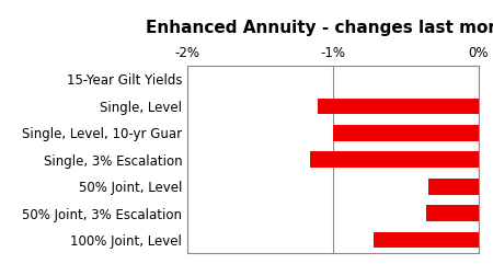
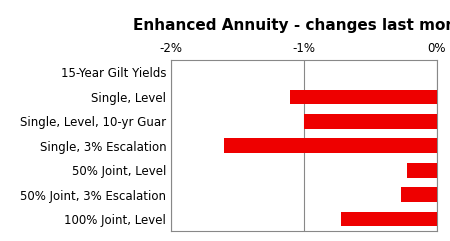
Single, 3% Escalation: -1.16% -> -1.60%
50% Joint, Level: -0.34% -> -0.22%
50% Joint, 3% Escalation: -0.36% -> -0.27%
